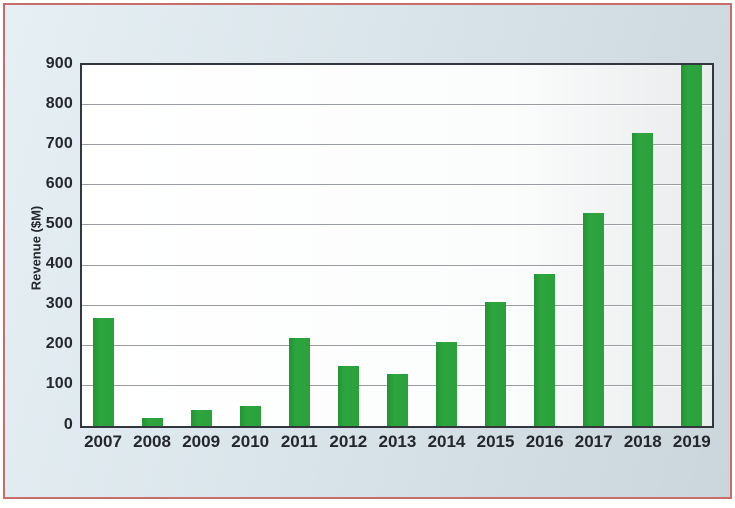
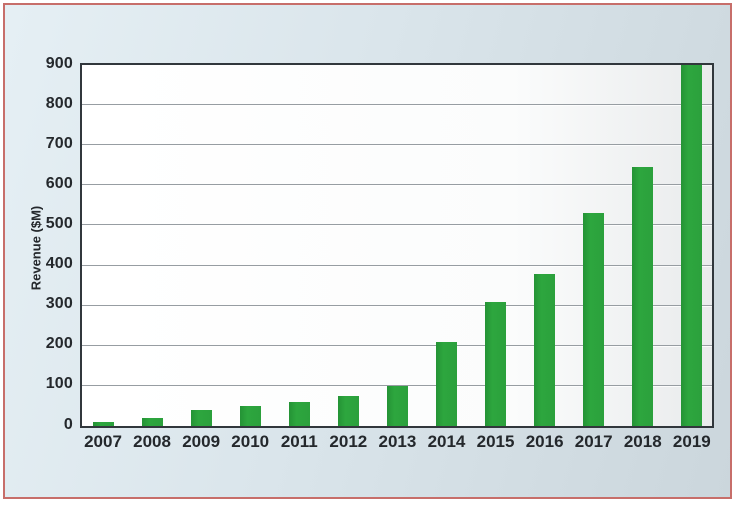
2007: 270 -> 10
2011: 220 -> 60
2012: 150 -> 80
2013: 130 -> 100
2018: 730 -> 640
